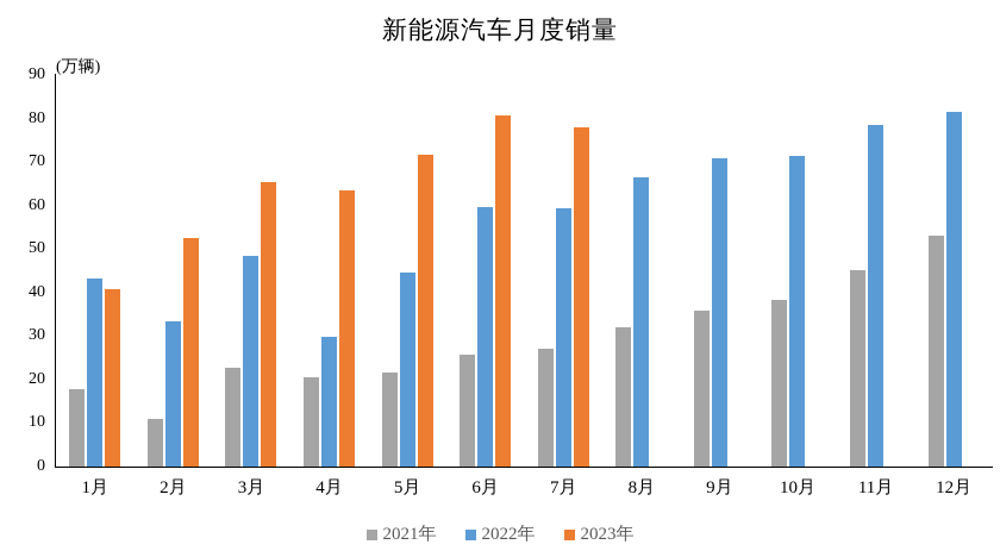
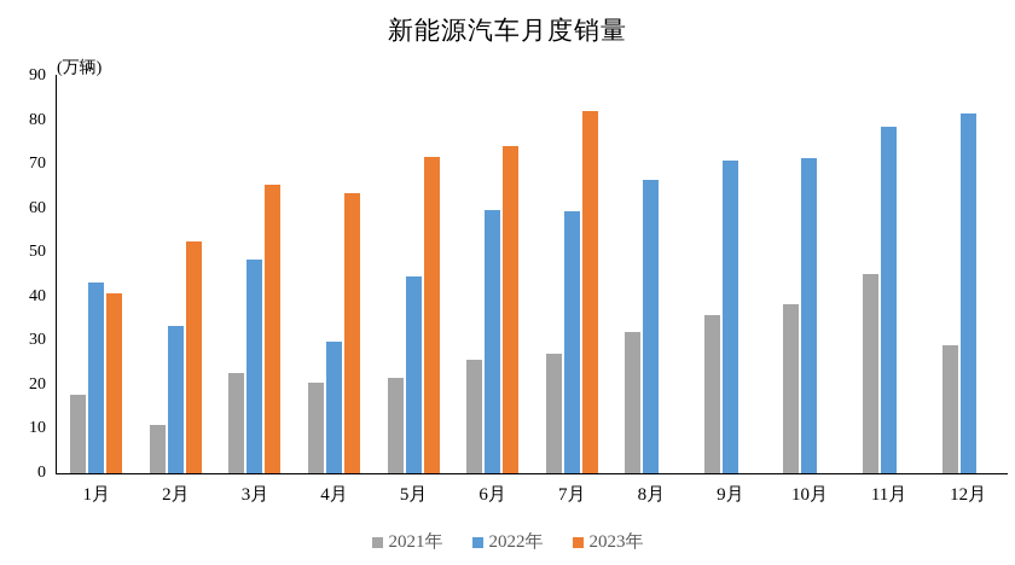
2023年/6月: 81 -> 74
2023年/7月: 78 -> 82
2021年/12月: 53 -> 29
